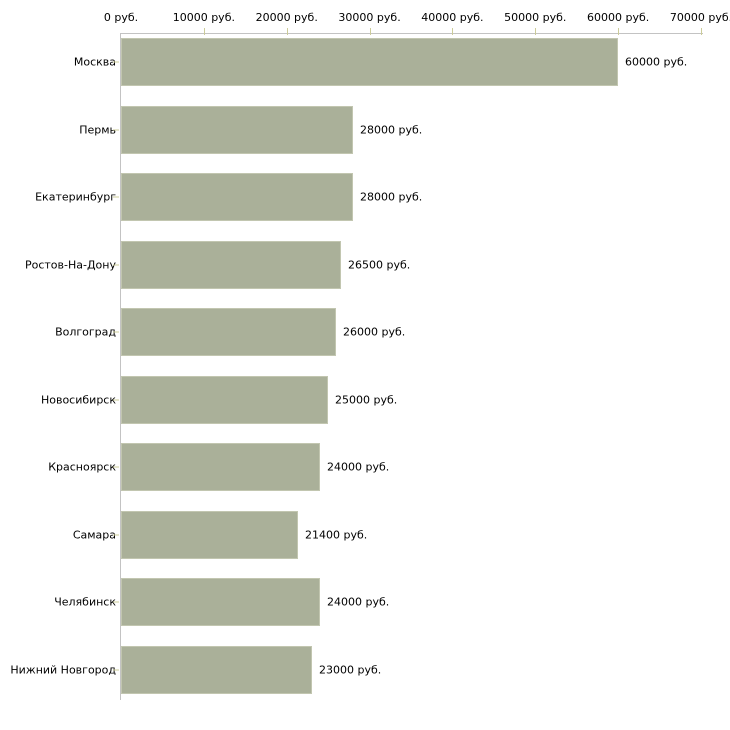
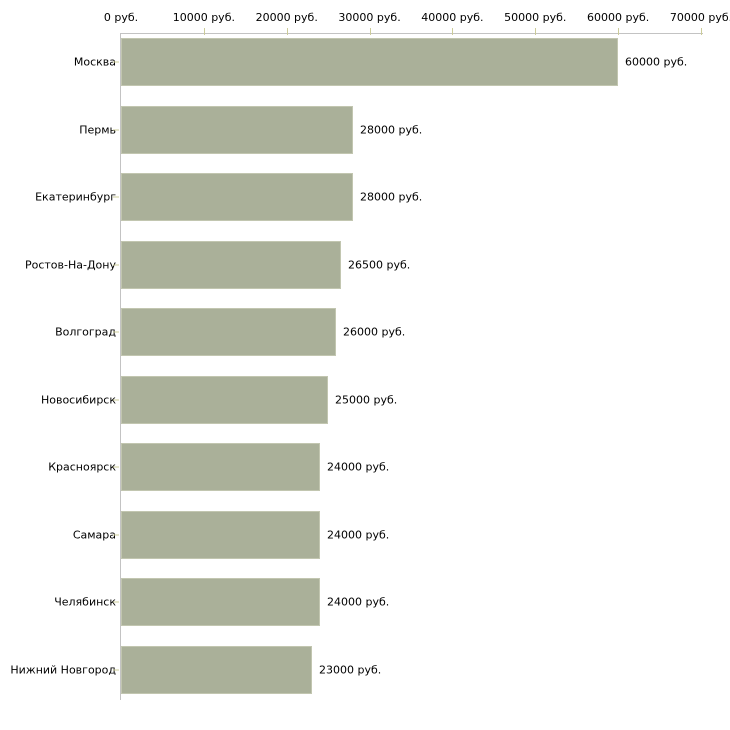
Самара: 21400 -> 24000
